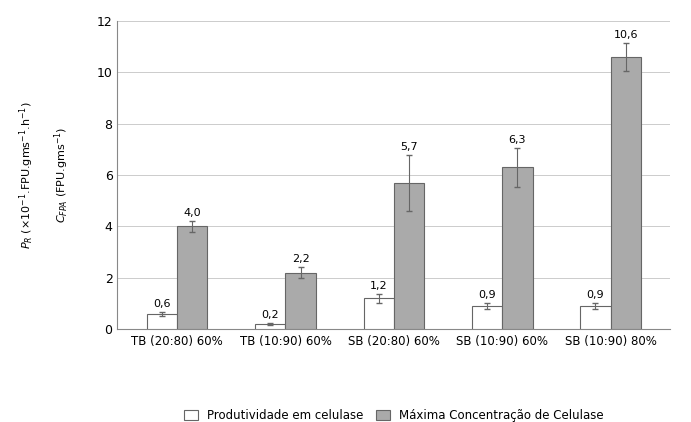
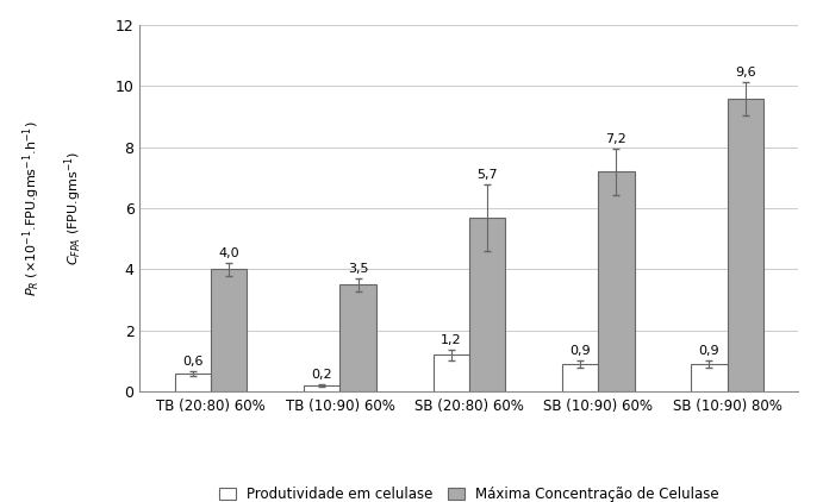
Máxima Concentração de Celulase/TB (10:90) 60%: 2,2 -> 3,5
Máxima Concentração de Celulase/SB (10:90) 60%: 6,3 -> 7,2
Máxima Concentração de Celulase/SB (10:90) 80%: 10,6 -> 9,6
